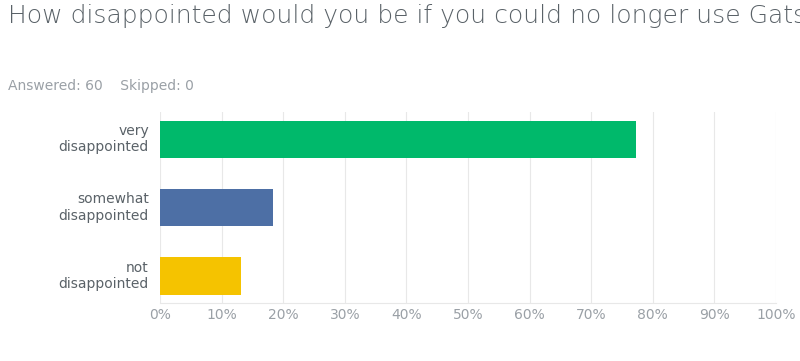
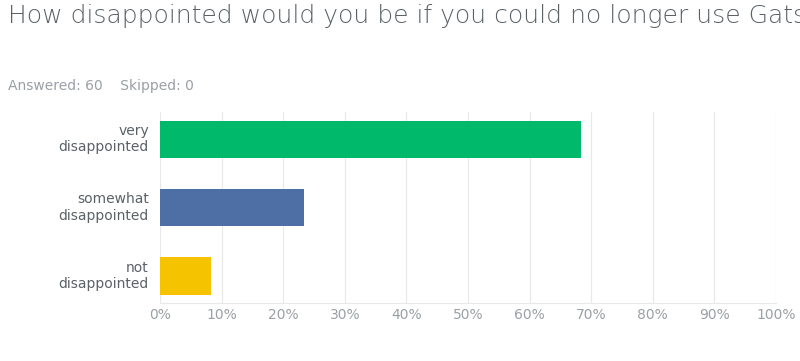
very disappointed: 77.2% -> 68.3%
somewhat disappointed: 18.4% -> 23.3%
not disappointed: 13.2% -> 8.3%
